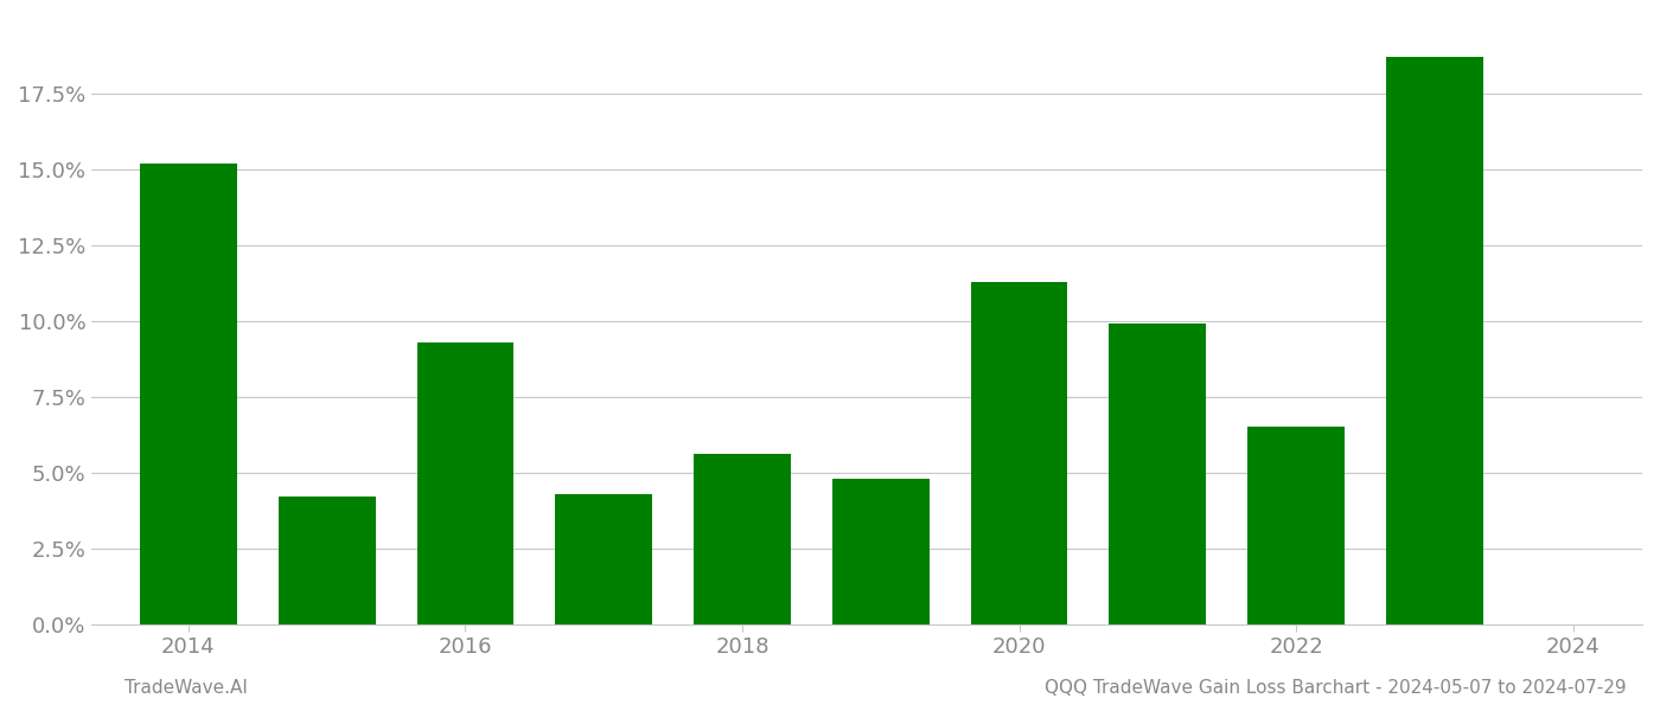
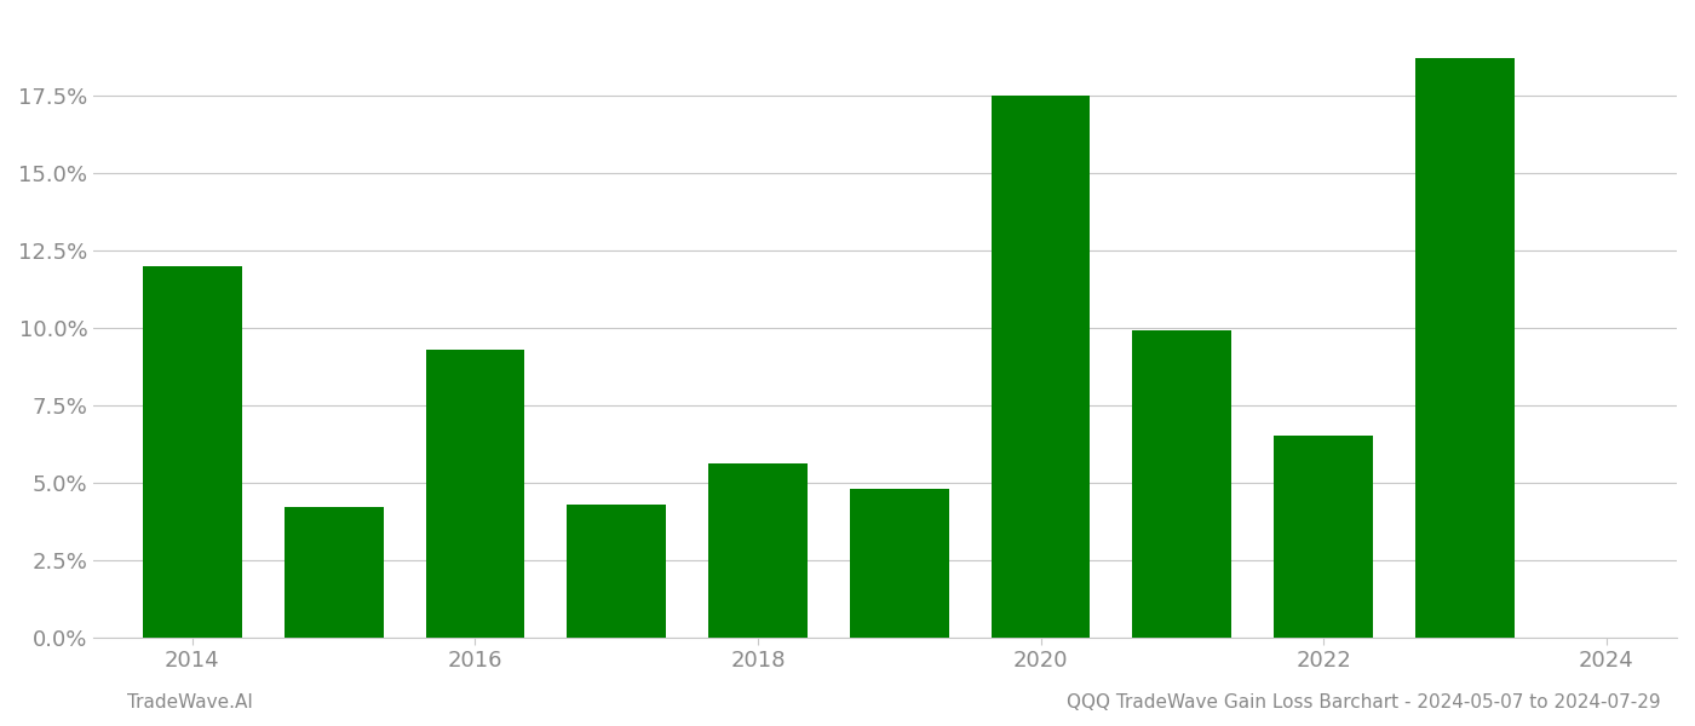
2014: 15.2% -> 12.0%
2020: 11.3% -> 17.5%
